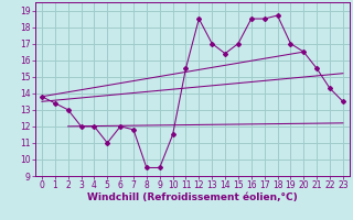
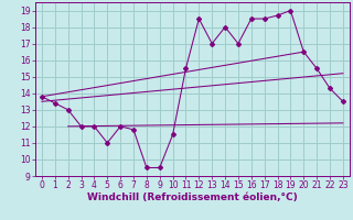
14: 16.4 -> 18.0
19: 17.0 -> 19.0
